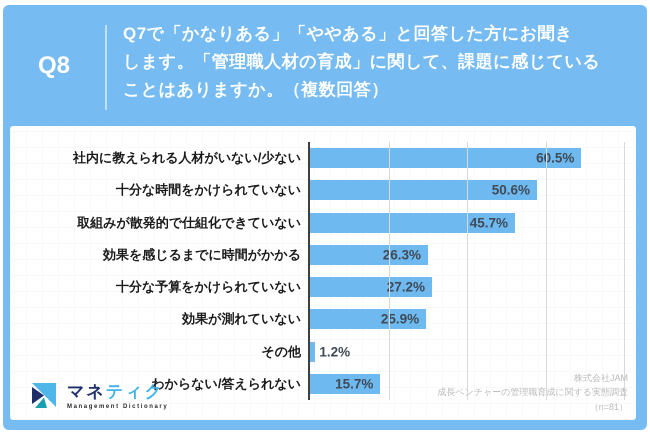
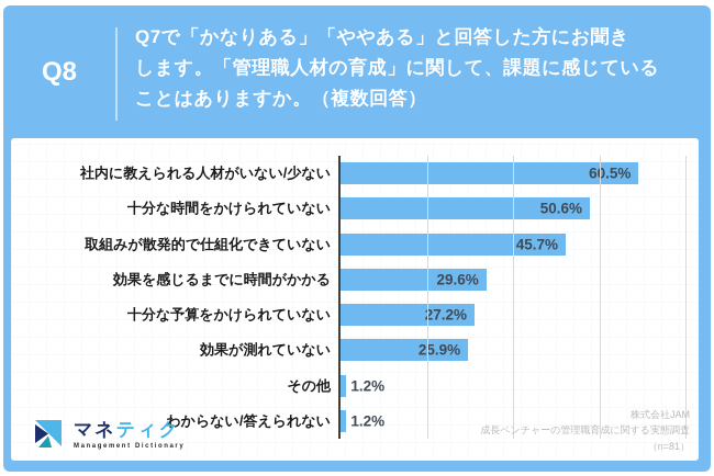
効果を感じるまでに時間がかかる: 26.3% -> 29.6%
わからない/答えられない: 15.7% -> 1.2%
